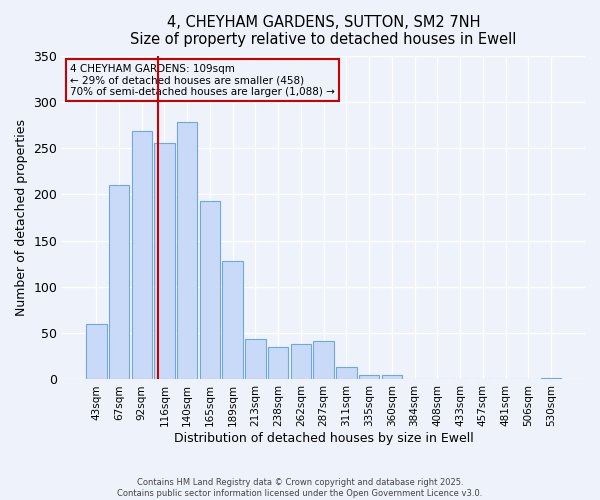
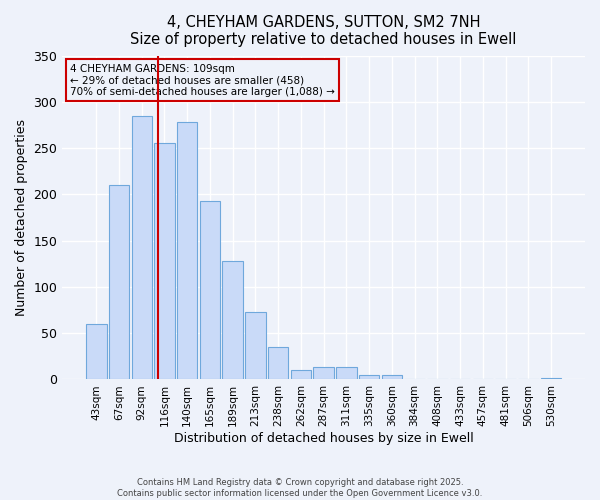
92sqm: 268 -> 285
213sqm: 44 -> 73
262sqm: 38 -> 10
287sqm: 42 -> 13
